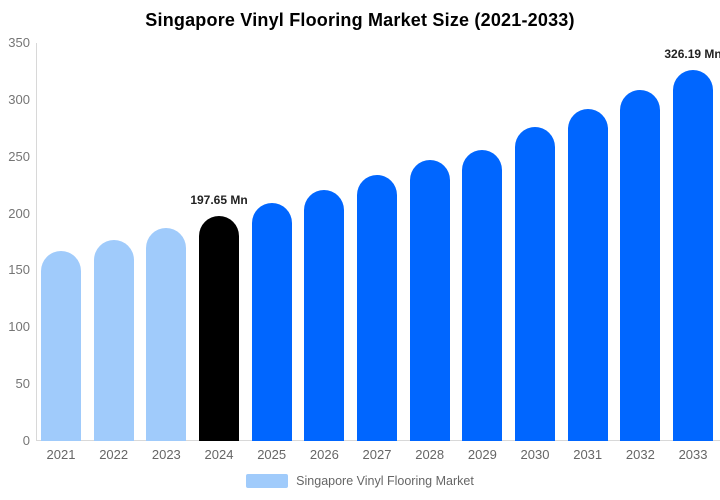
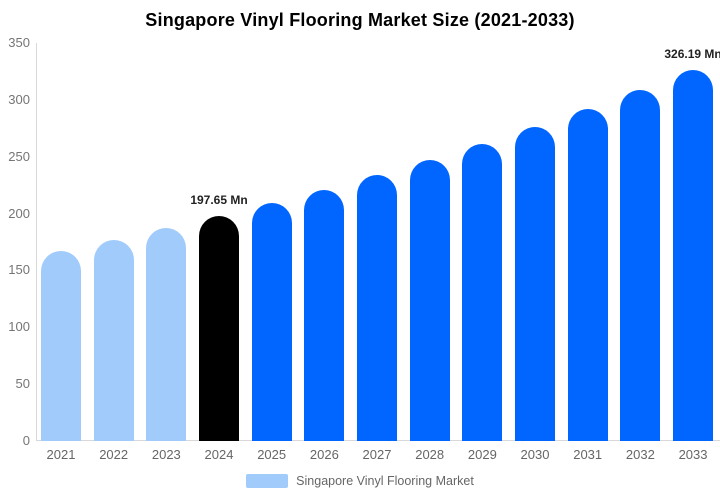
2029: 256 -> 261
